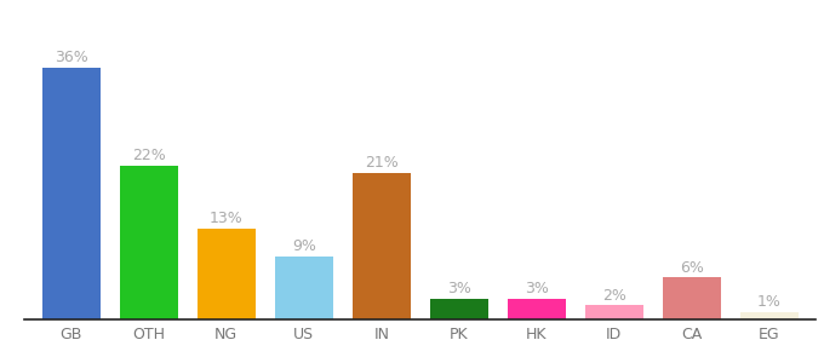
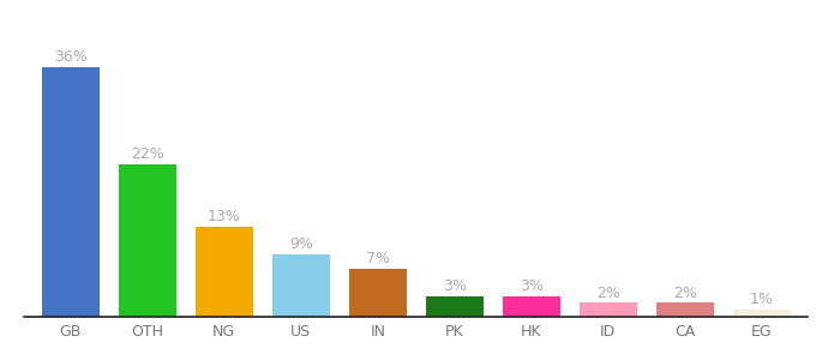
IN: 21% -> 7%
CA: 6% -> 2%
